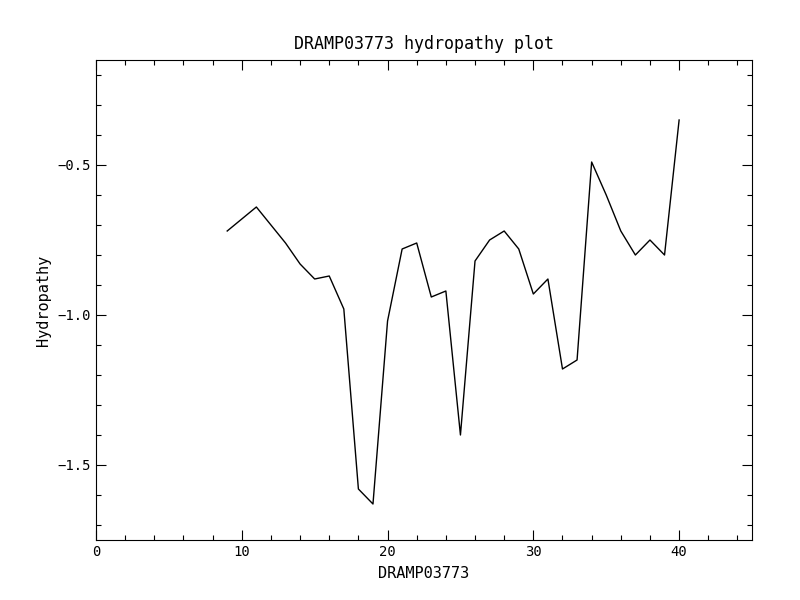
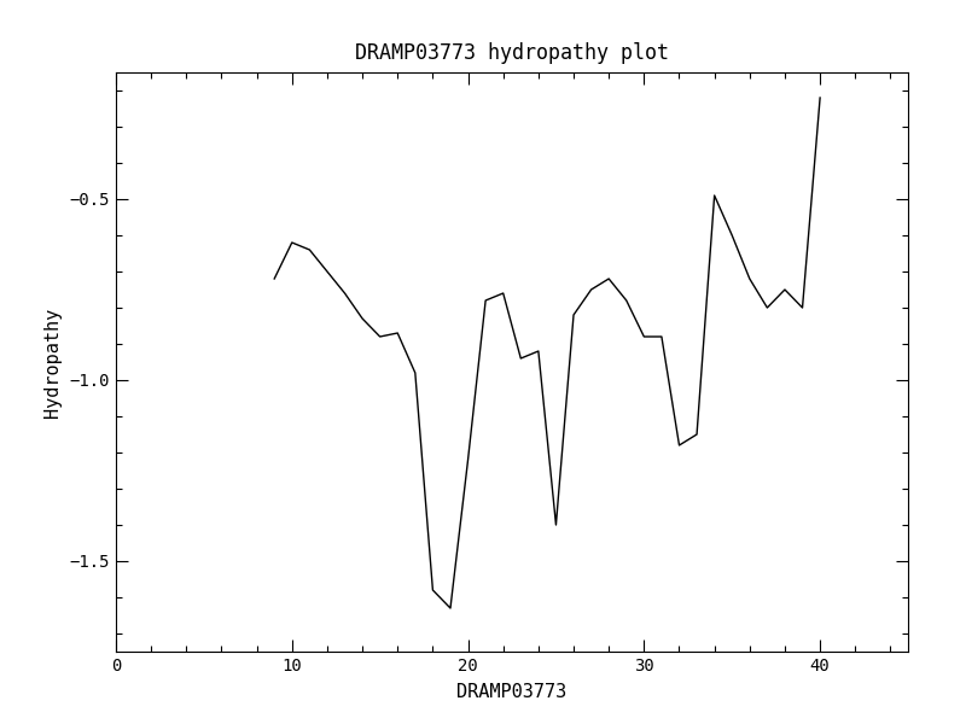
10: -0.68 -> -0.62
20: -1.02 -> -1.22
30: -0.93 -> -0.88
40: -0.35 -> -0.22
